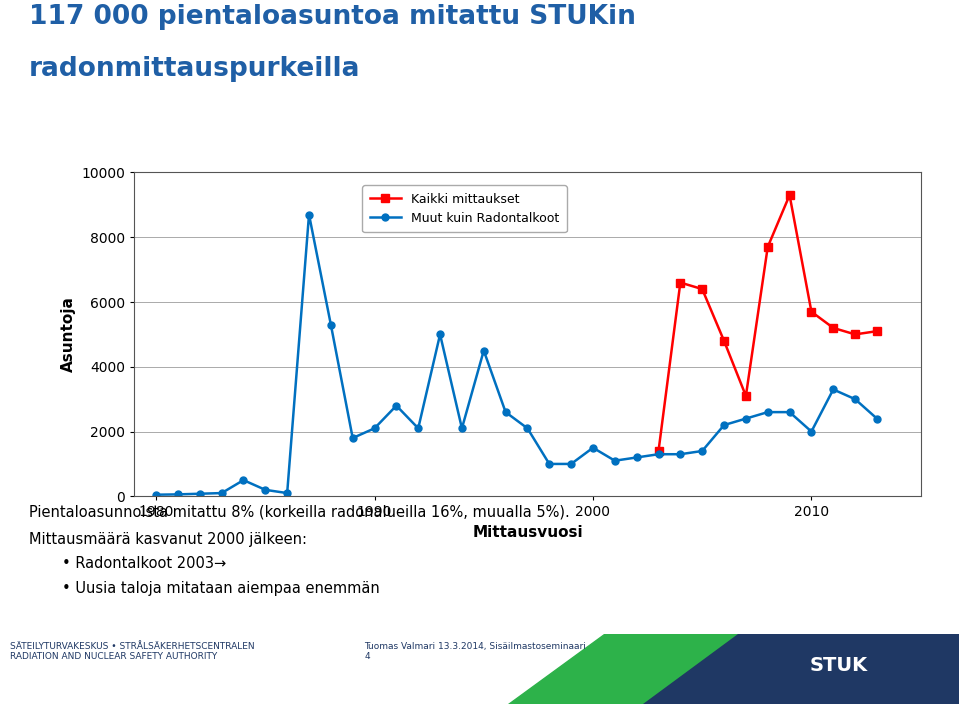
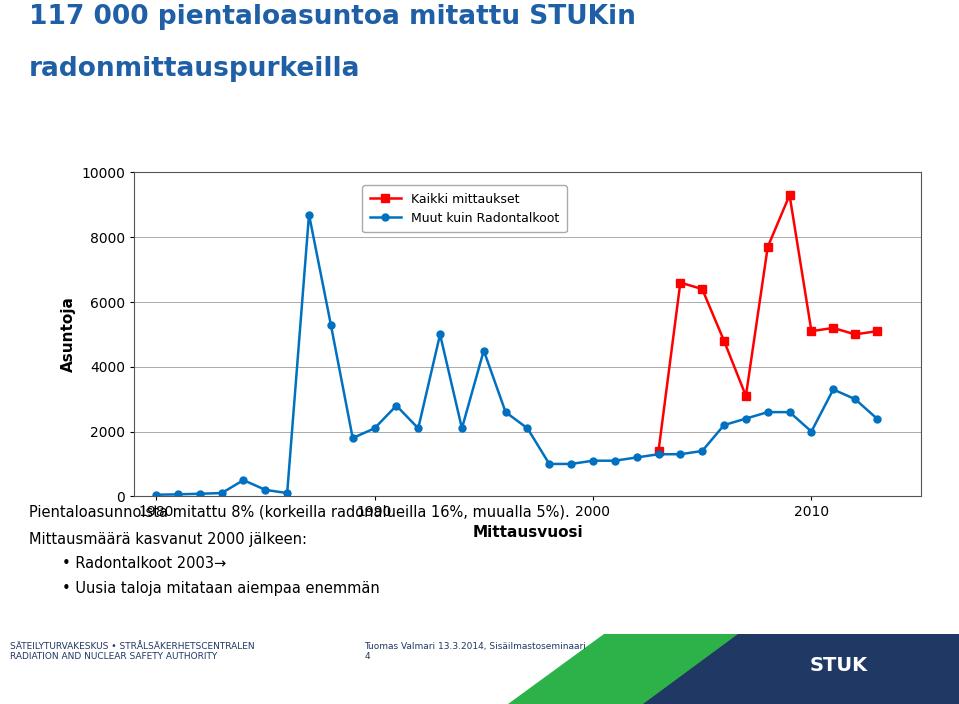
Muut kuin Radontalkoot/2000: 1500 -> 1100
Kaikki mittaukset/2010: 5700 -> 5100
